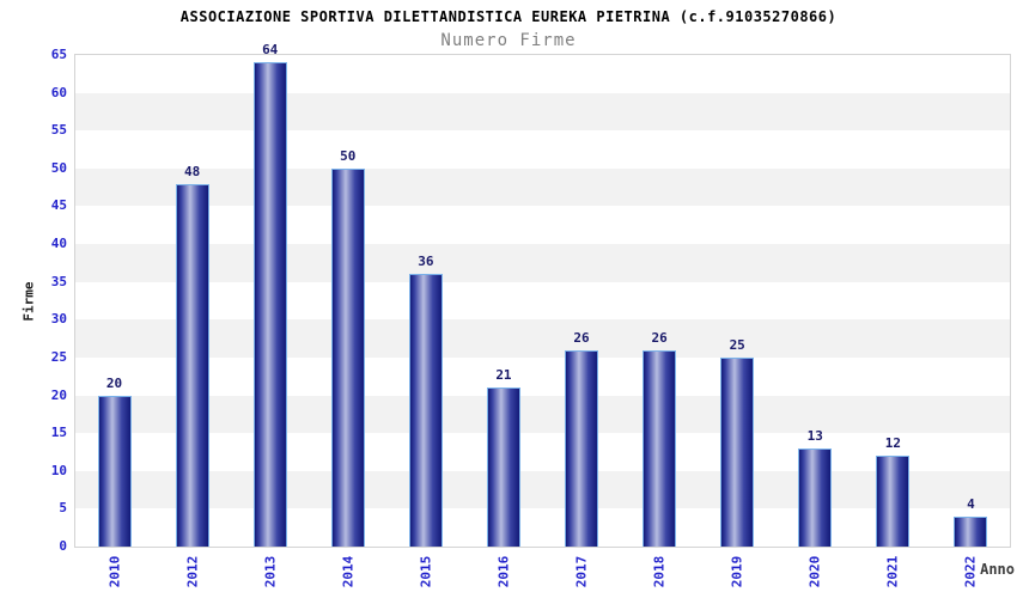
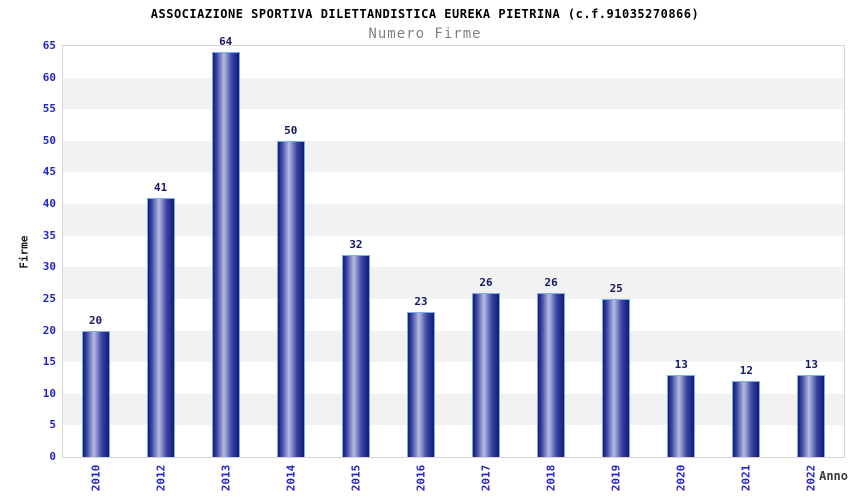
2012: 48 -> 41
2015: 36 -> 32
2016: 21 -> 23
2022: 4 -> 13
